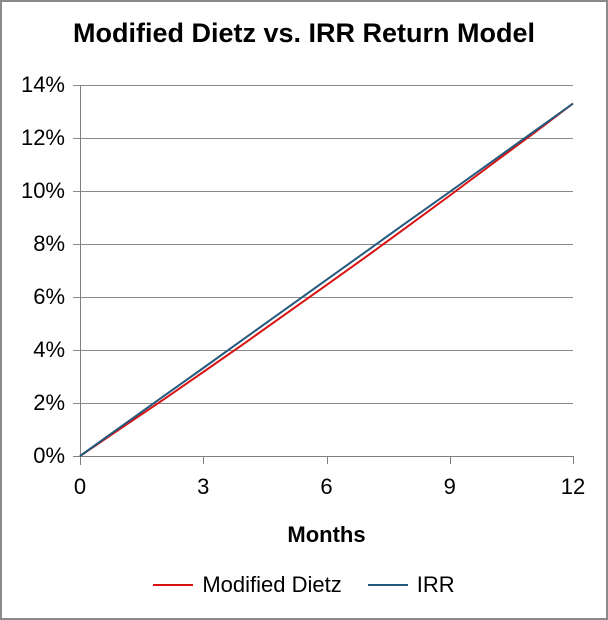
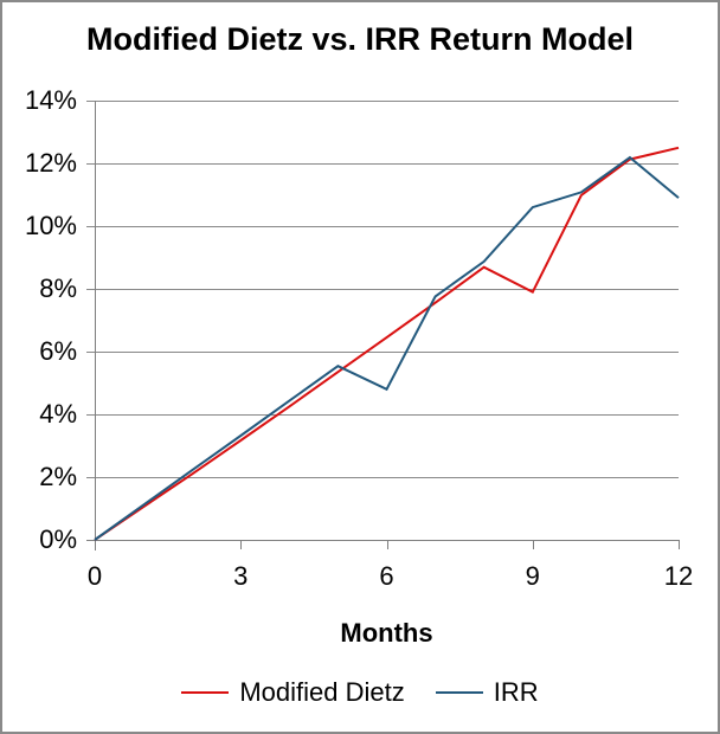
IRR/6: 6.7% -> 4.8%
Modified Dietz/9: 9.8% -> 7.9%
IRR/9: 10.0% -> 10.6%
Modified Dietz/12: 13.3% -> 12.5%
IRR/12: 13.3% -> 10.9%
